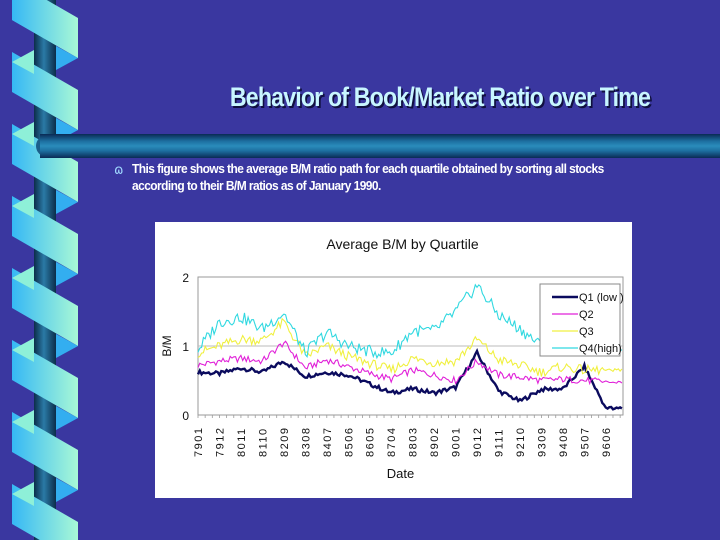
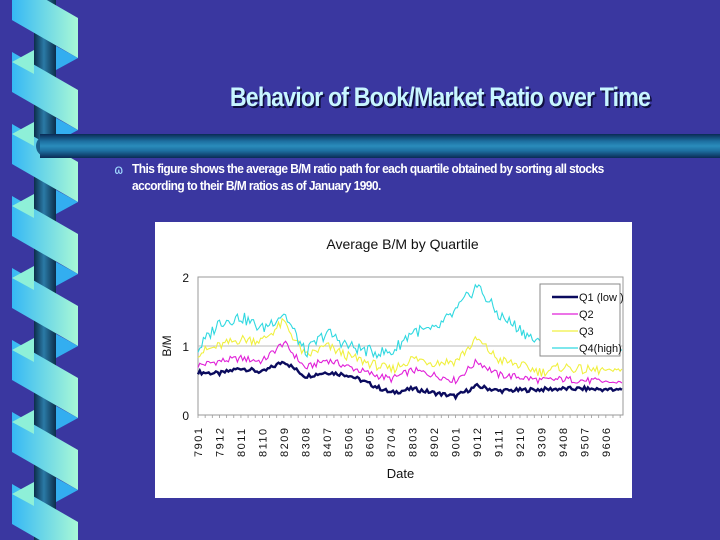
Q1 (low )/9001: 0.4 -> 0.3
Q1 (low )/9012: 0.9 -> 0.4
Q1 (low )/9210: 0.2 -> 0.4
Q1 (low )/9507: 0.7 -> 0.4
Q1 (low )/9606: 0.1 -> 0.4
